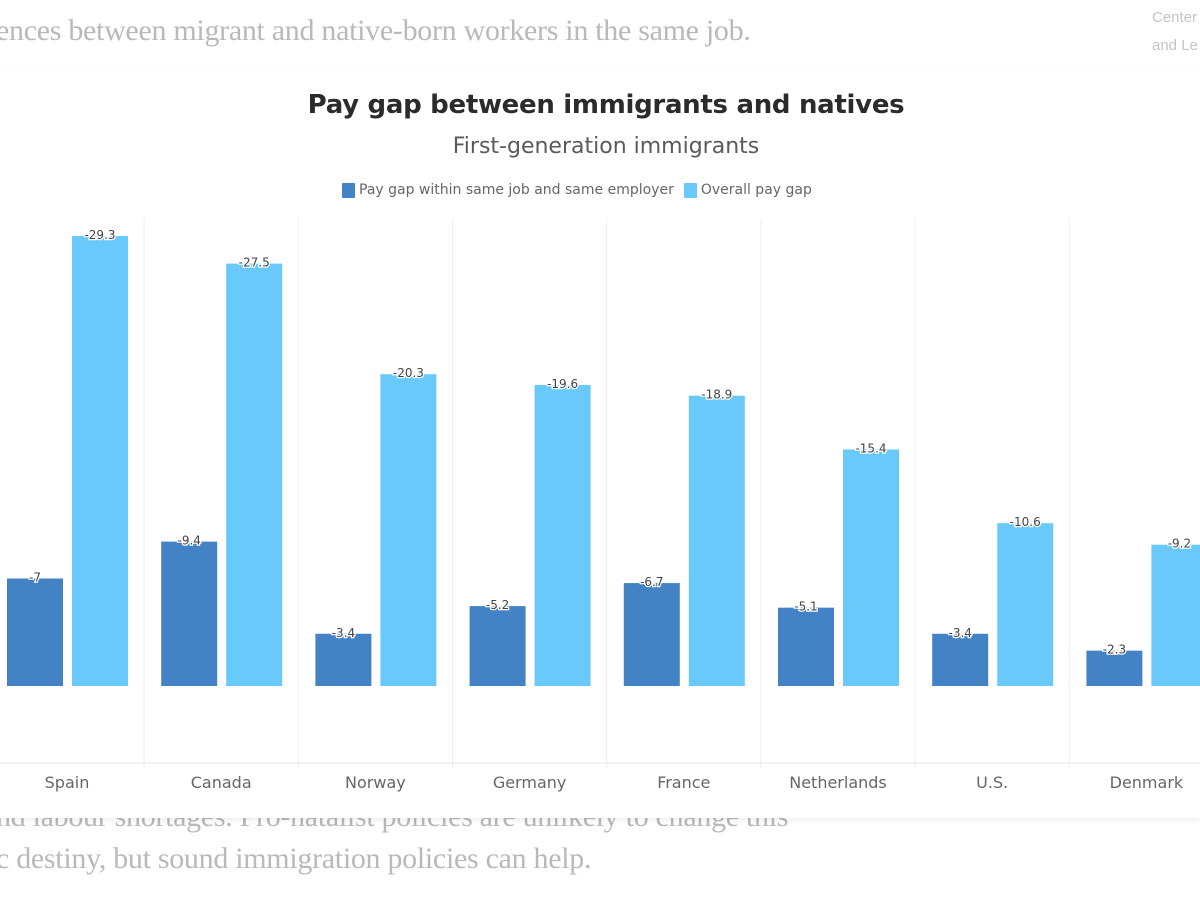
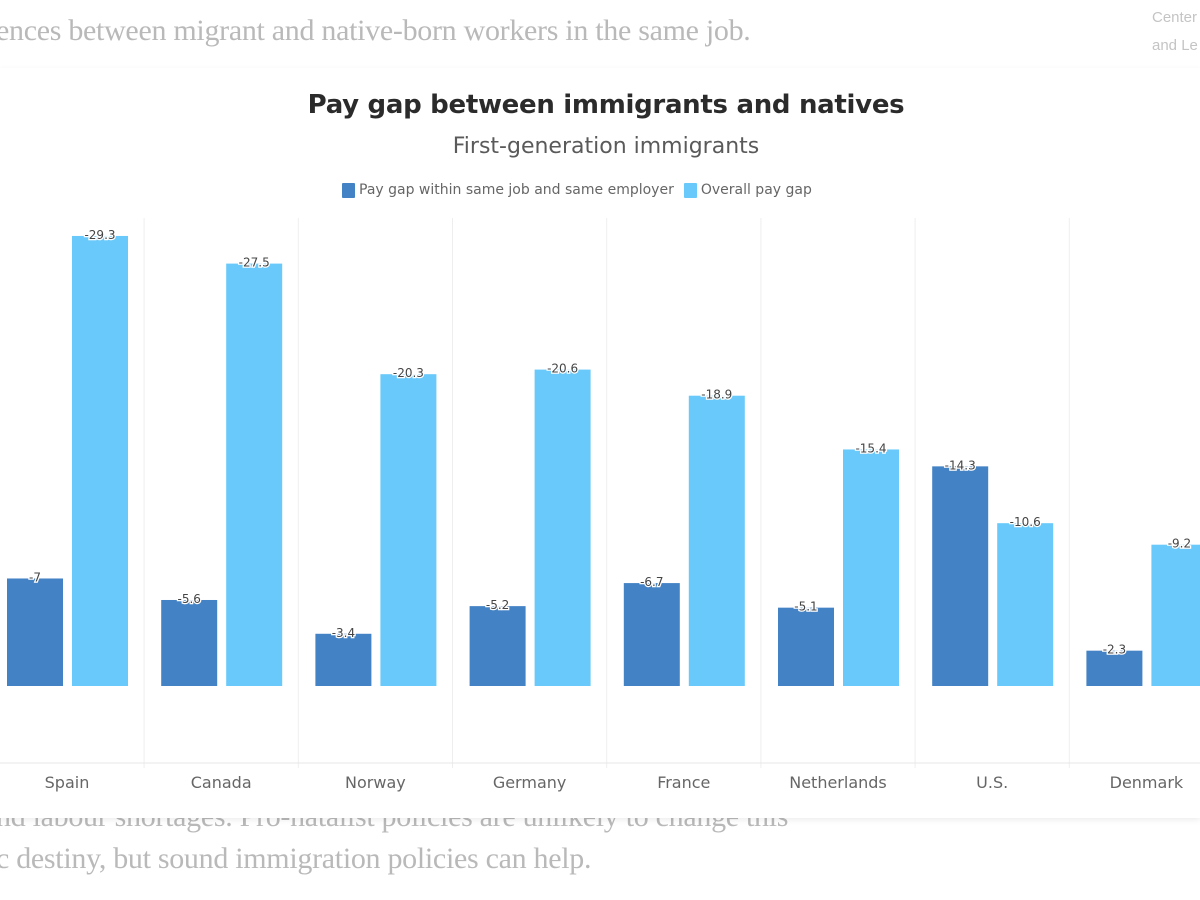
Pay gap within same job and same employer/Canada: -9.4 -> -5.6
Overall pay gap/Germany: -19.6 -> -20.6
Pay gap within same job and same employer/U.S.: -3.4 -> -14.3
